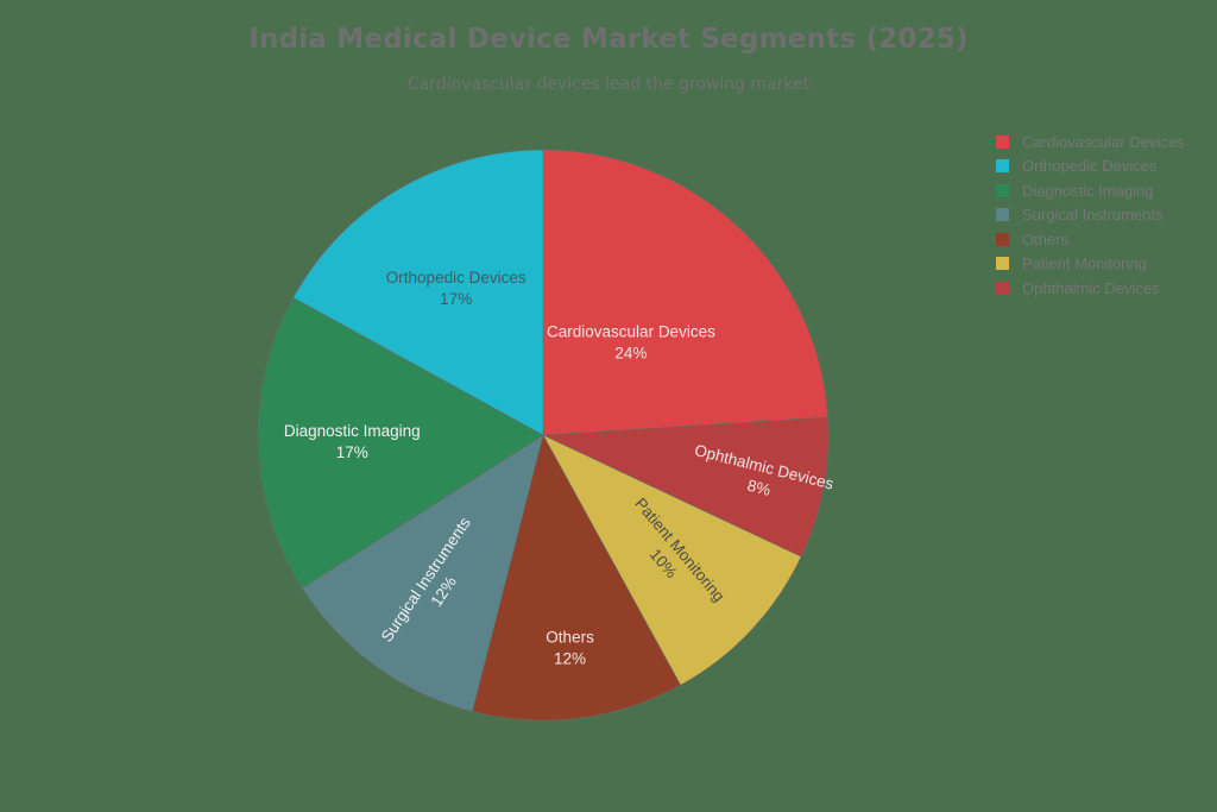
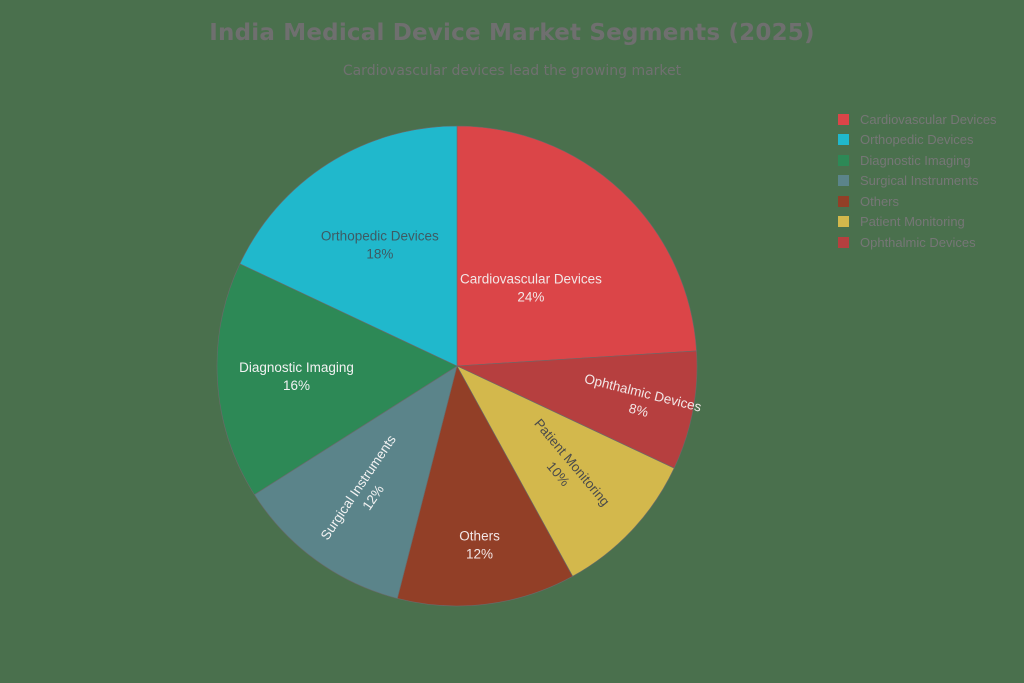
Diagnostic Imaging: 17% -> 16%
Orthopedic Devices: 17% -> 18%
